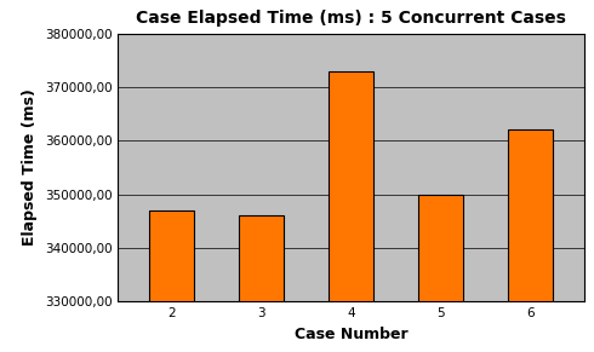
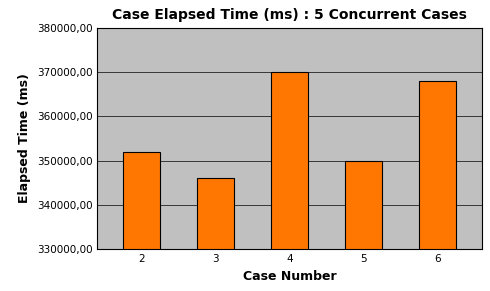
2: 347000 -> 352000
4: 373000 -> 370000
6: 362000 -> 368000
